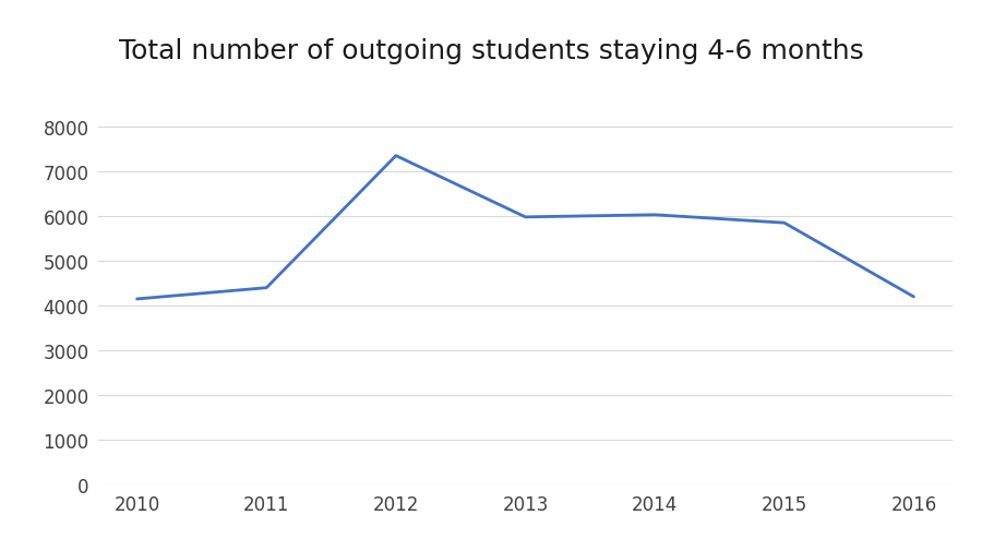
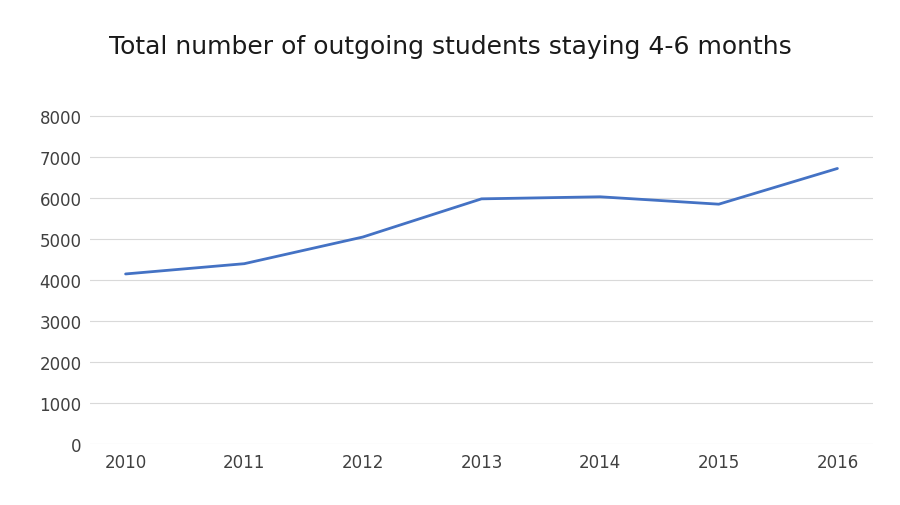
2012: 7350 -> 5050
2016: 4200 -> 6720
